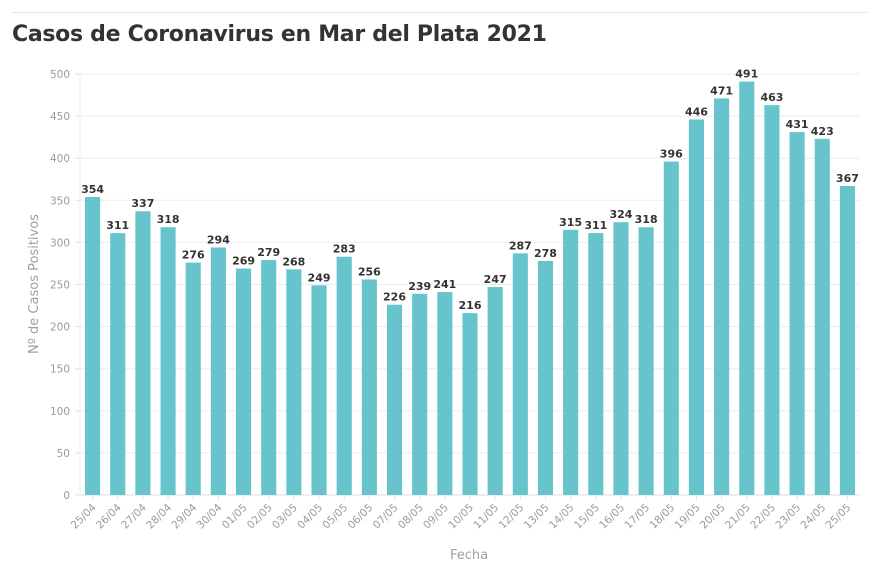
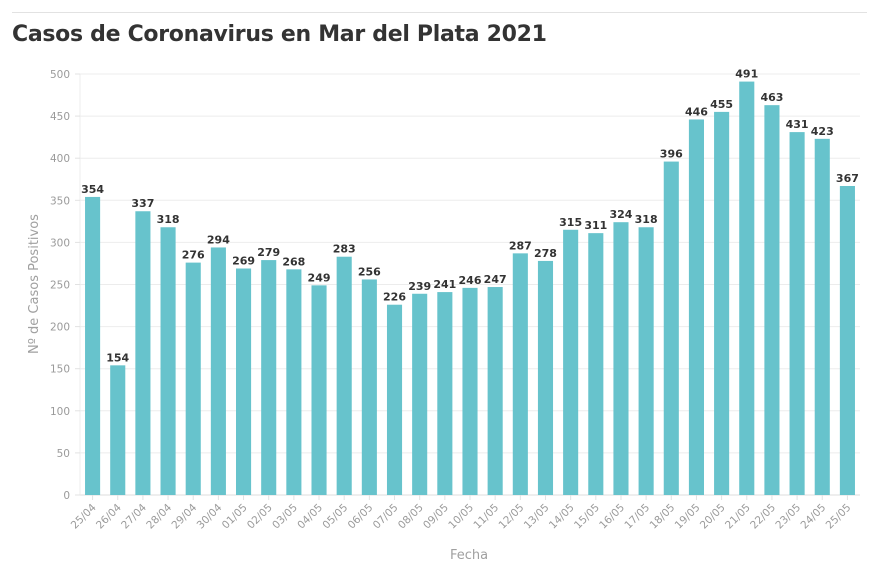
26/04: 311 -> 154
10/05: 216 -> 246
20/05: 471 -> 455
